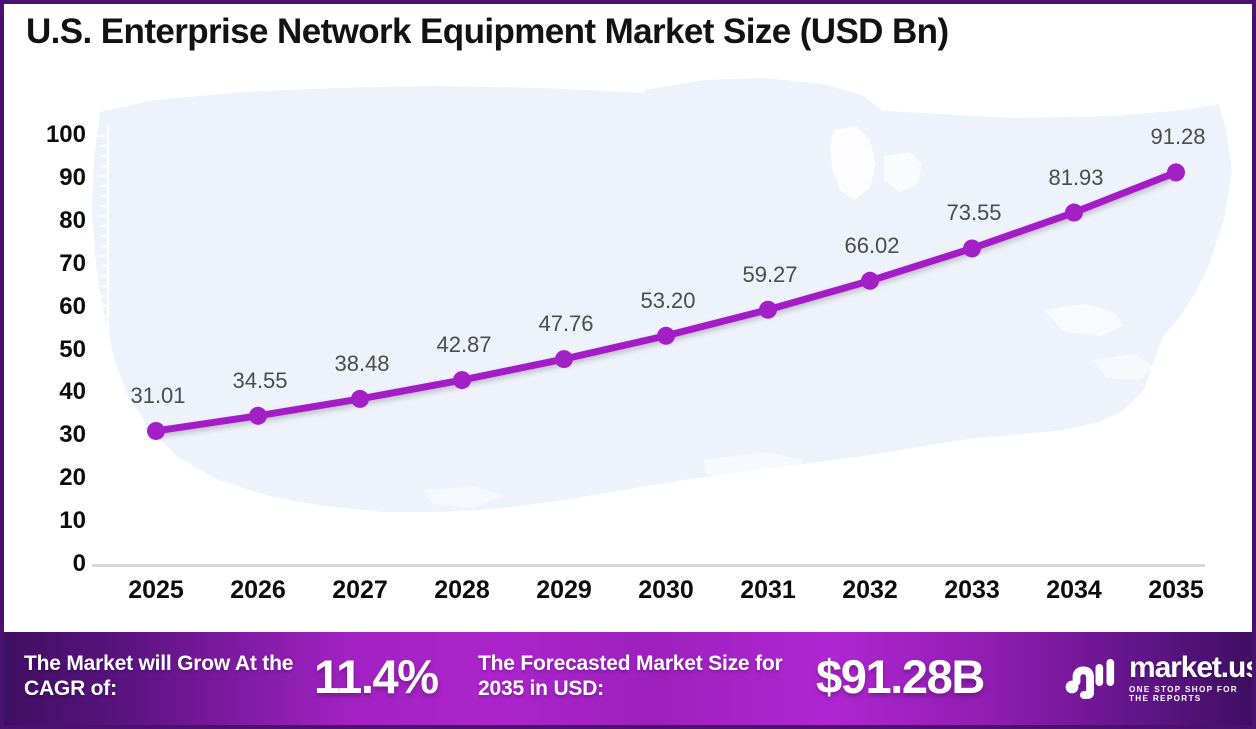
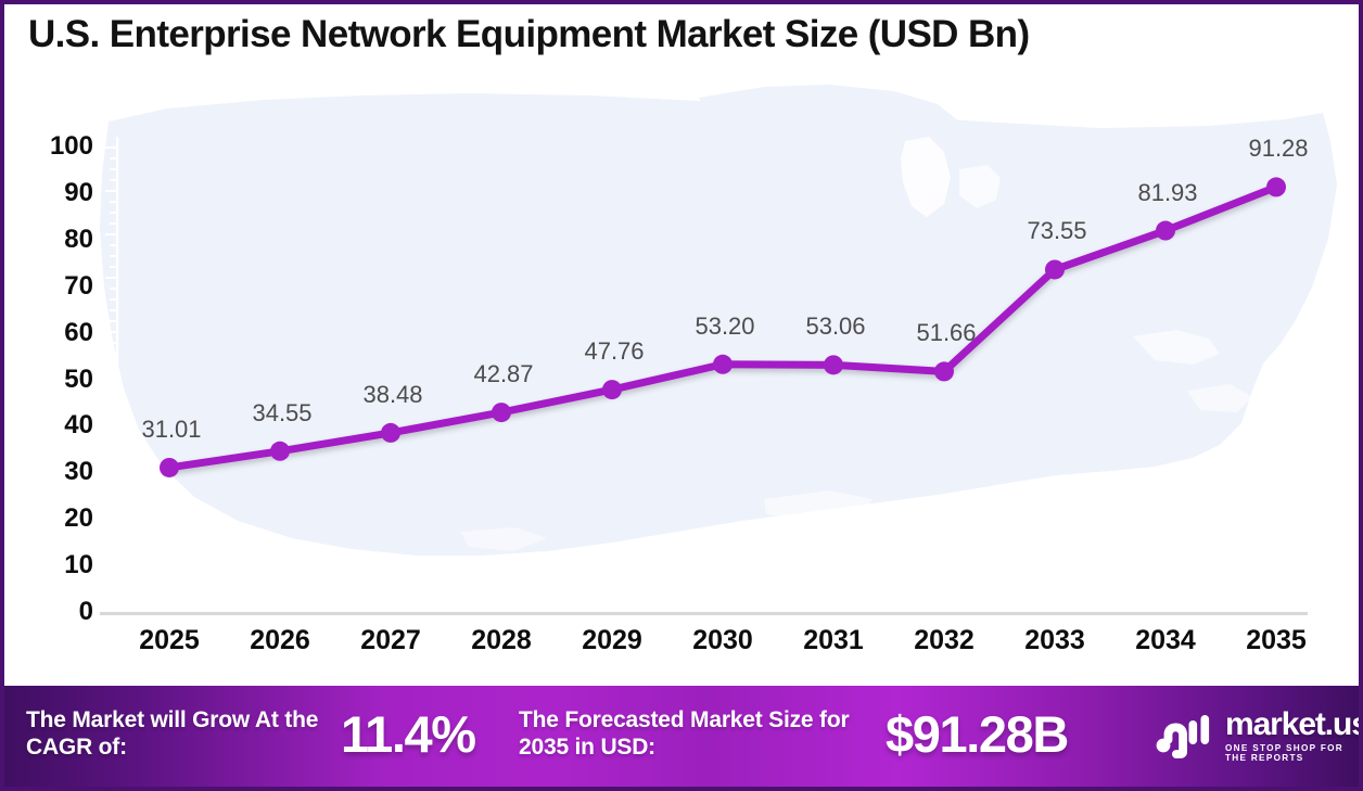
2031: 59.27 -> 53.06
2032: 66.02 -> 51.66
